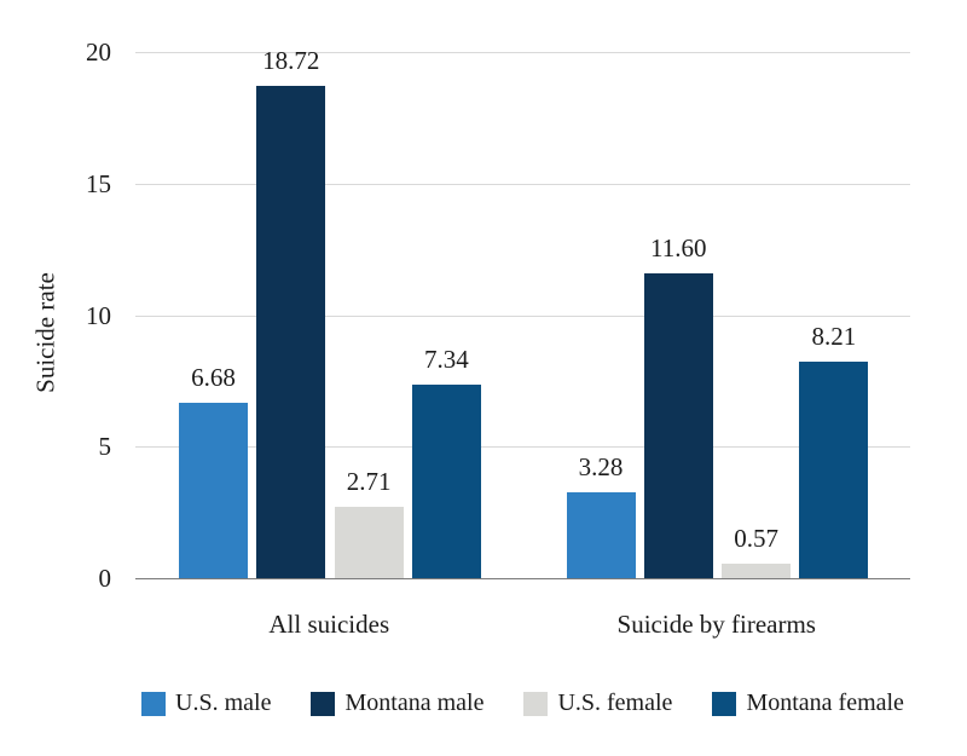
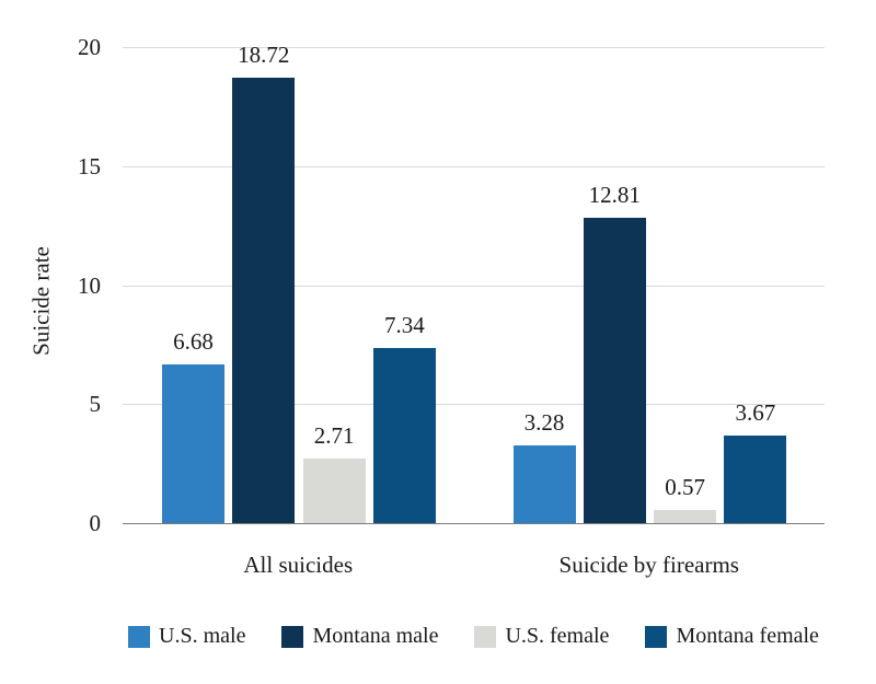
Montana male/Suicide by firearms: 11.60 -> 12.81
Montana female/Suicide by firearms: 8.21 -> 3.67
